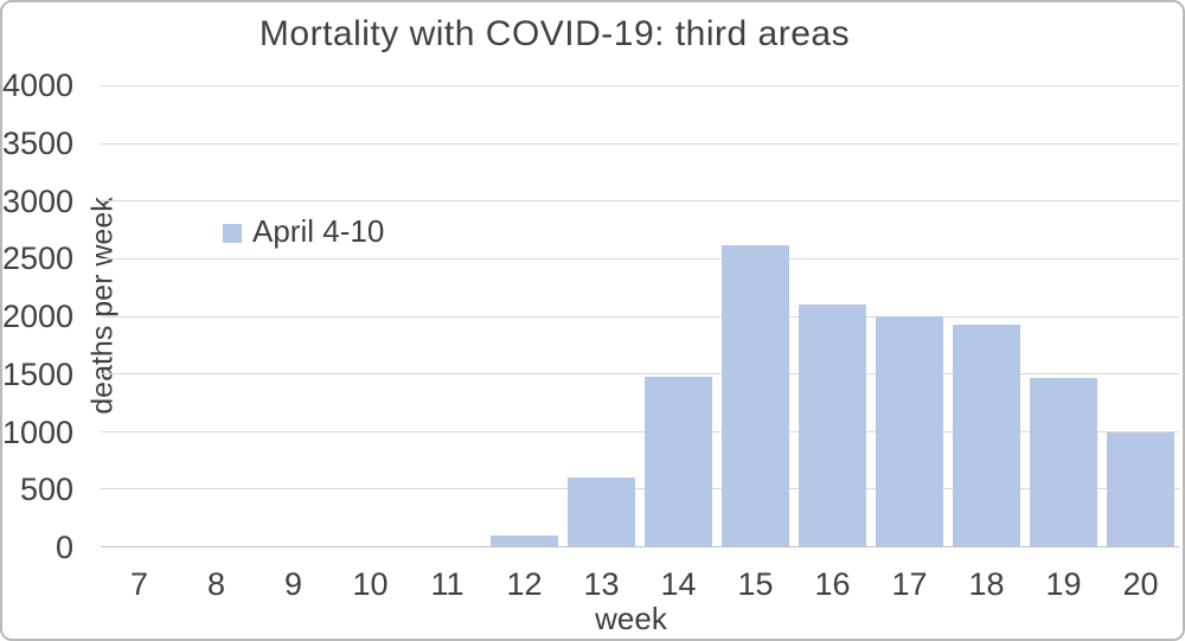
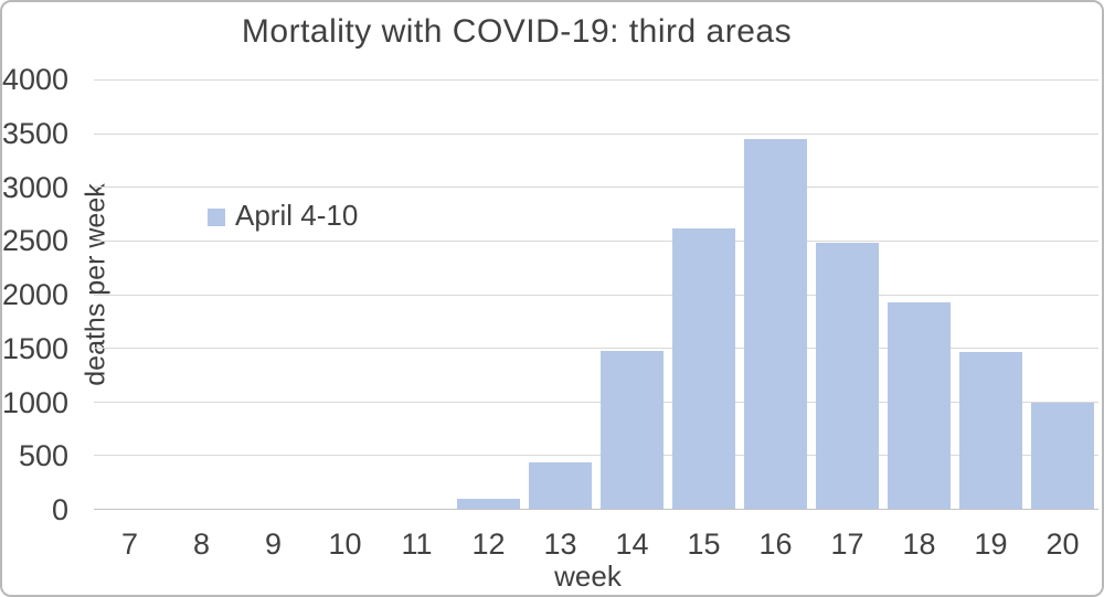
13: 600 -> 400
16: 2100 -> 3400
17: 2000 -> 2500
